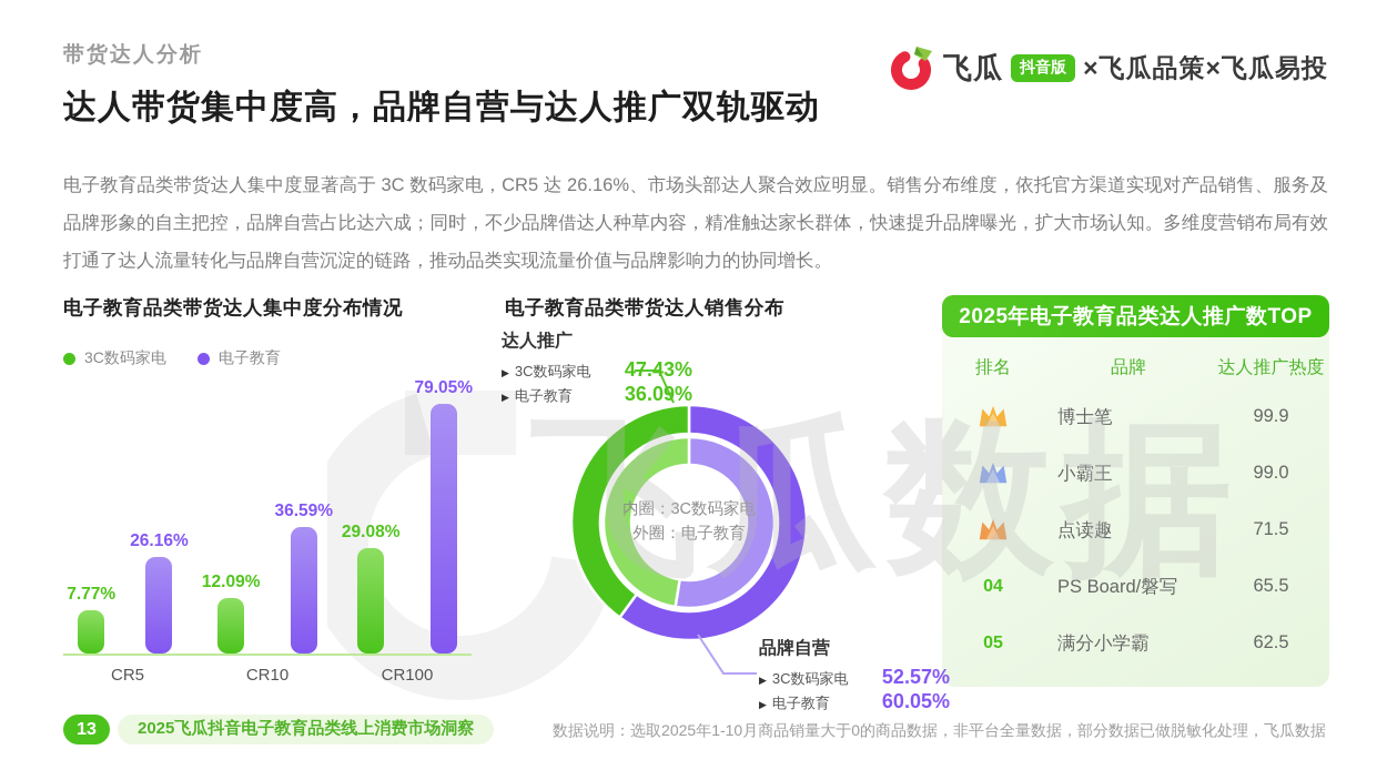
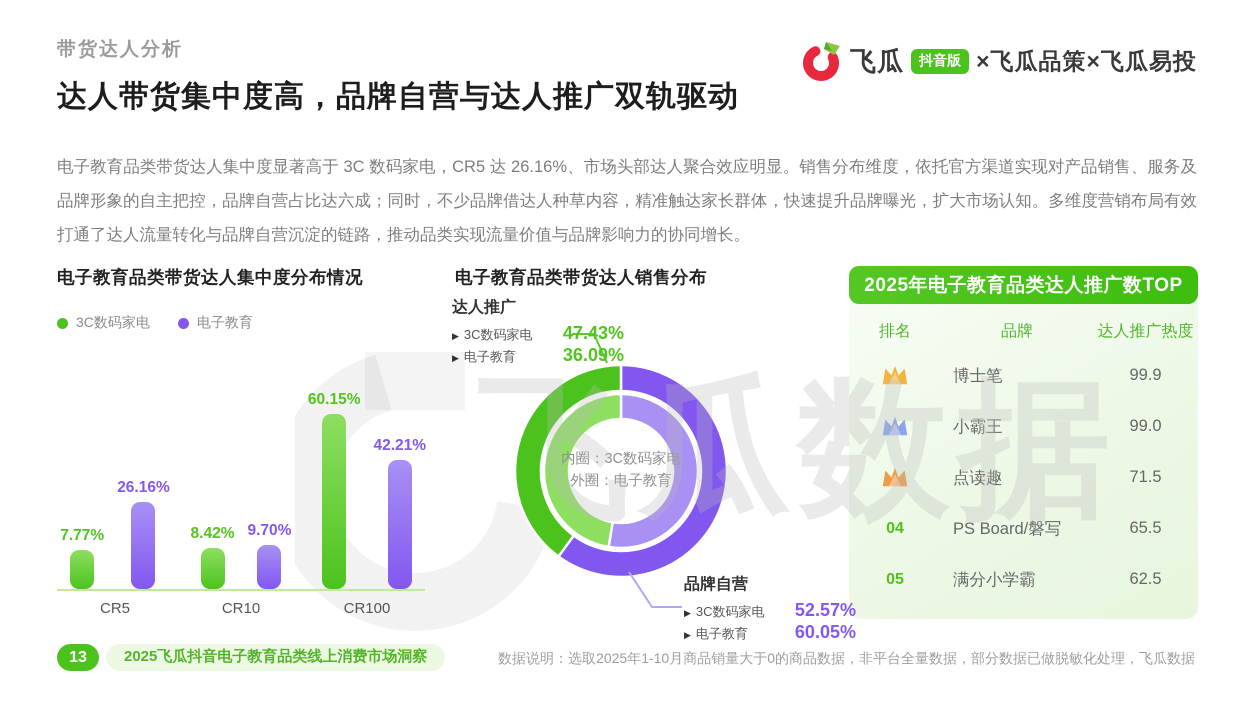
电子教育品类带货达人集中度分布情况/3C数码家电/CR10: 12.09% -> 8.42%
电子教育品类带货达人集中度分布情况/电子教育/CR10: 36.59% -> 9.70%
电子教育品类带货达人集中度分布情况/3C数码家电/CR100: 29.08% -> 60.15%
电子教育品类带货达人集中度分布情况/电子教育/CR100: 79.05% -> 42.21%
